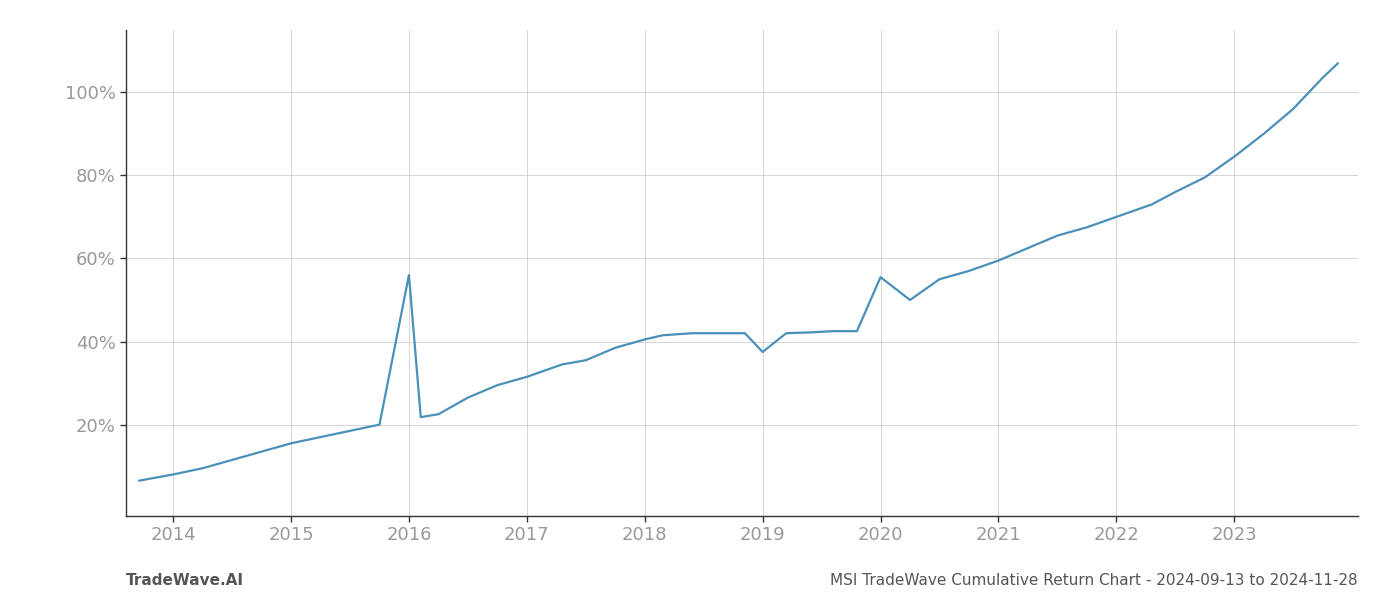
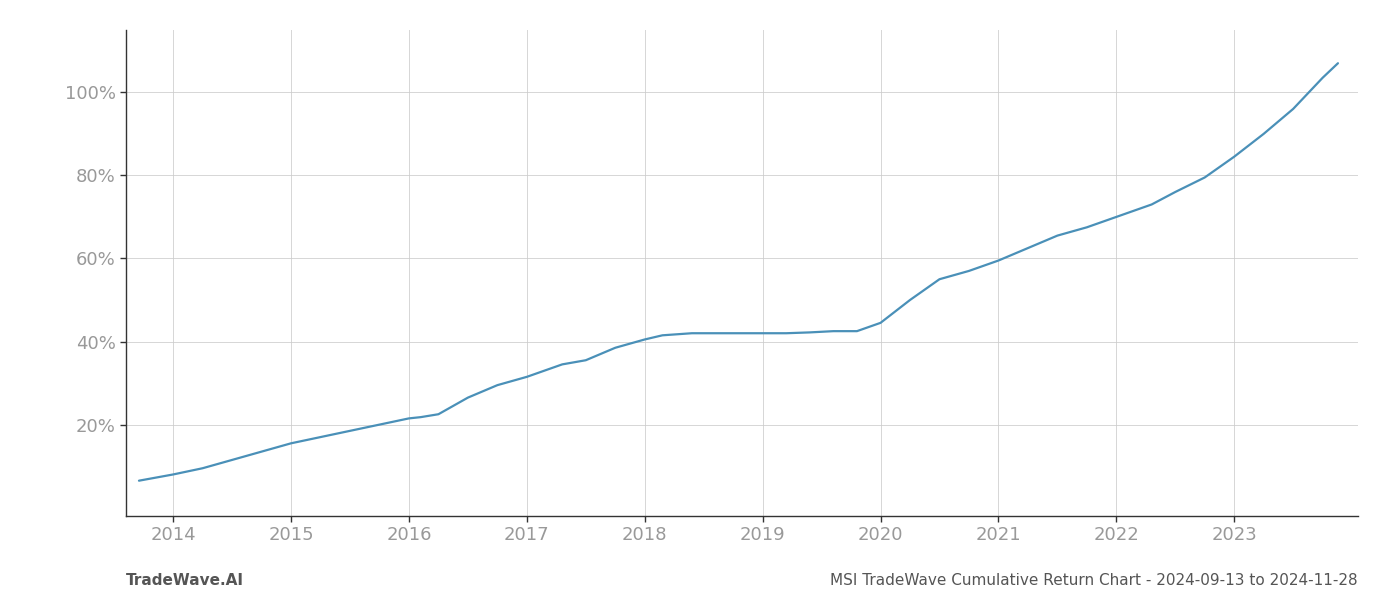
2016: 56.0% -> 21.5%
2019: 37.5% -> 42.0%
2020: 55.5% -> 44.5%
